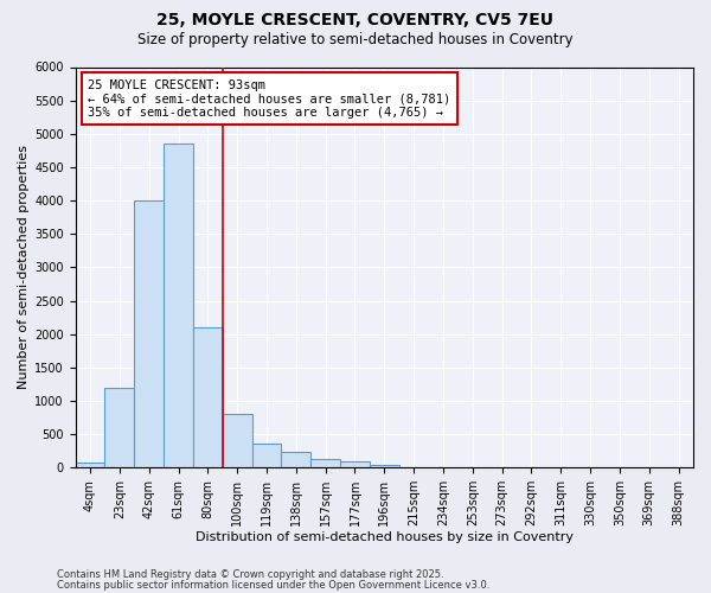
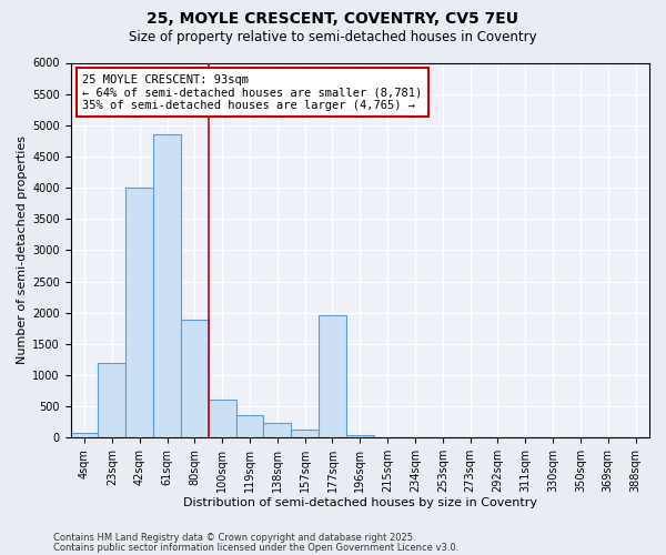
80sqm: 2100 -> 1880
100sqm: 800 -> 600
177sqm: 90 -> 1960
